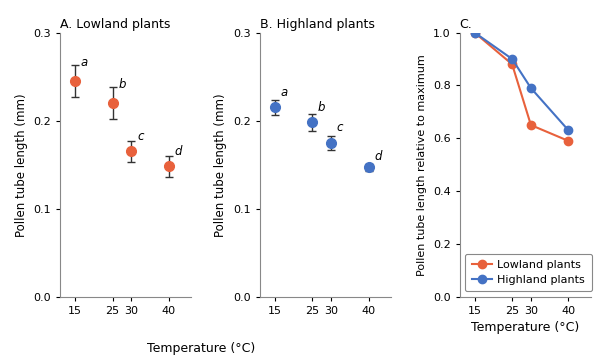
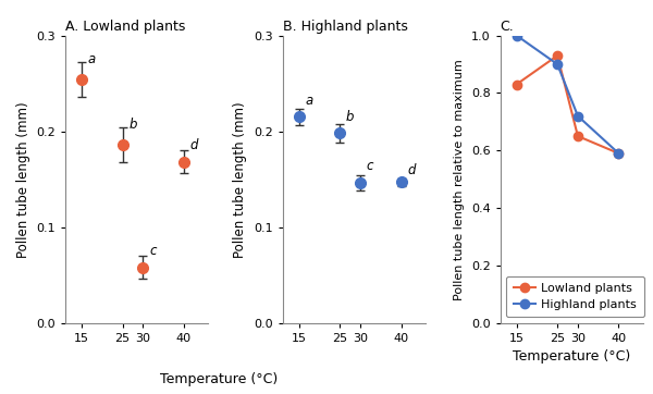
A. Lowland plants/15: 0.245 -> 0.254
A. Lowland plants/25: 0.220 -> 0.186
A. Lowland plants/30: 0.165 -> 0.058
A. Lowland plants/40: 0.148 -> 0.168
B. Highland plants/30: 0.175 -> 0.146
C./Lowland plants/15: 1.00 -> 0.83
C./Lowland plants/25: 0.88 -> 0.93
C./Highland plants/30: 0.79 -> 0.72
C./Highland plants/40: 0.63 -> 0.59
